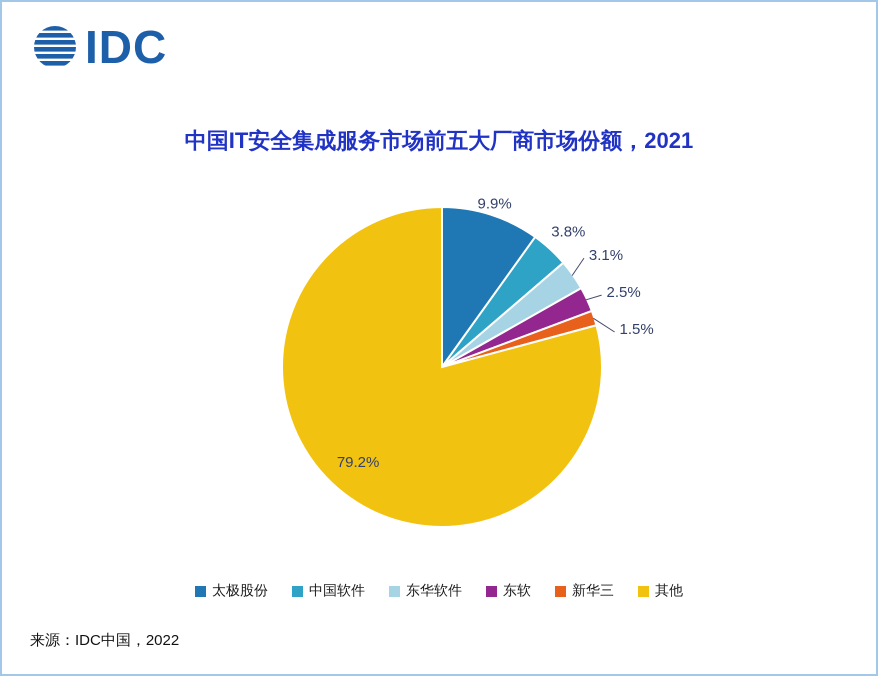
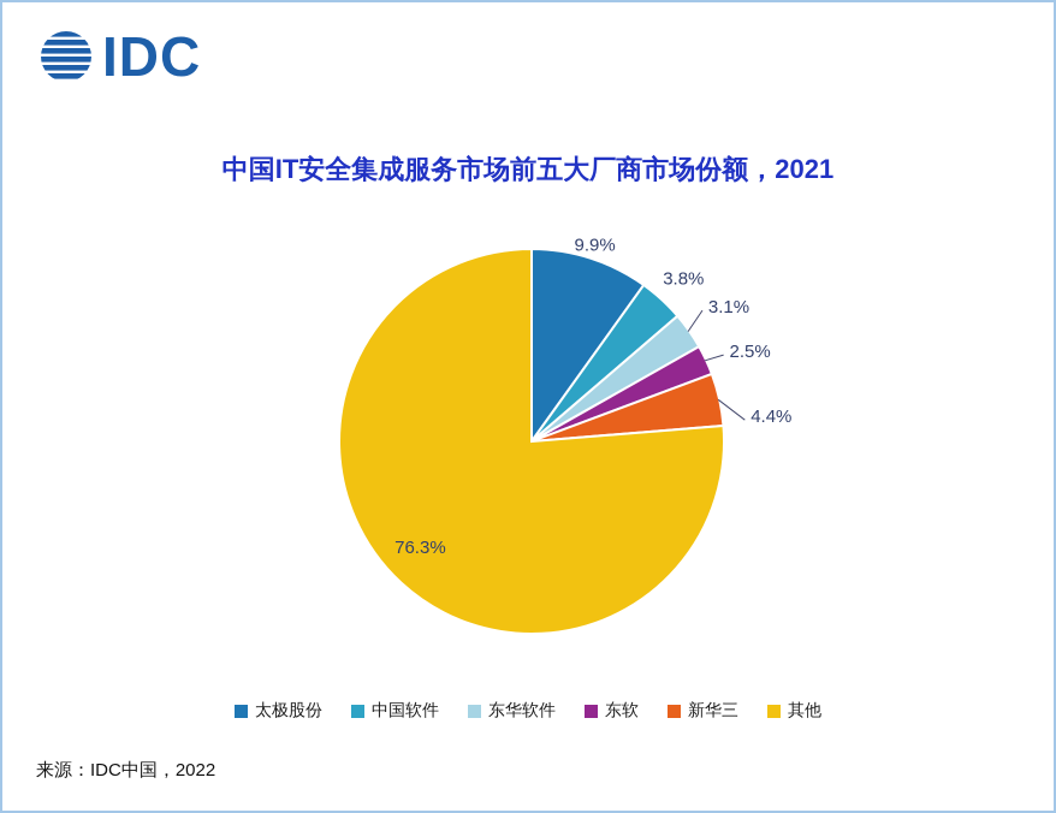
新华三: 1.5% -> 4.4%
其他: 79.2% -> 76.3%
